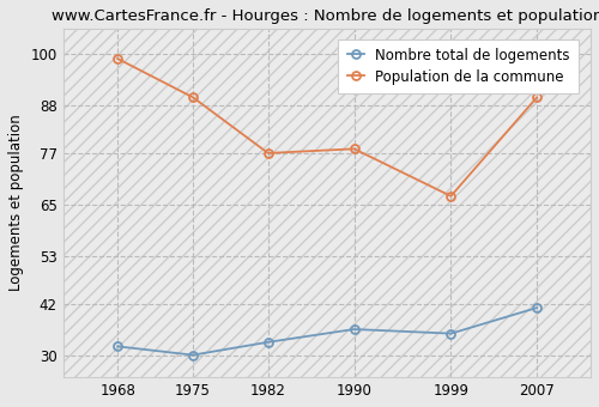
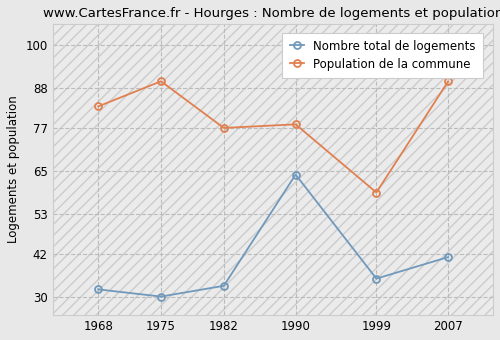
Population de la commune/1968: 99 -> 83
Nombre total de logements/1990: 36 -> 64
Population de la commune/1999: 67 -> 59
